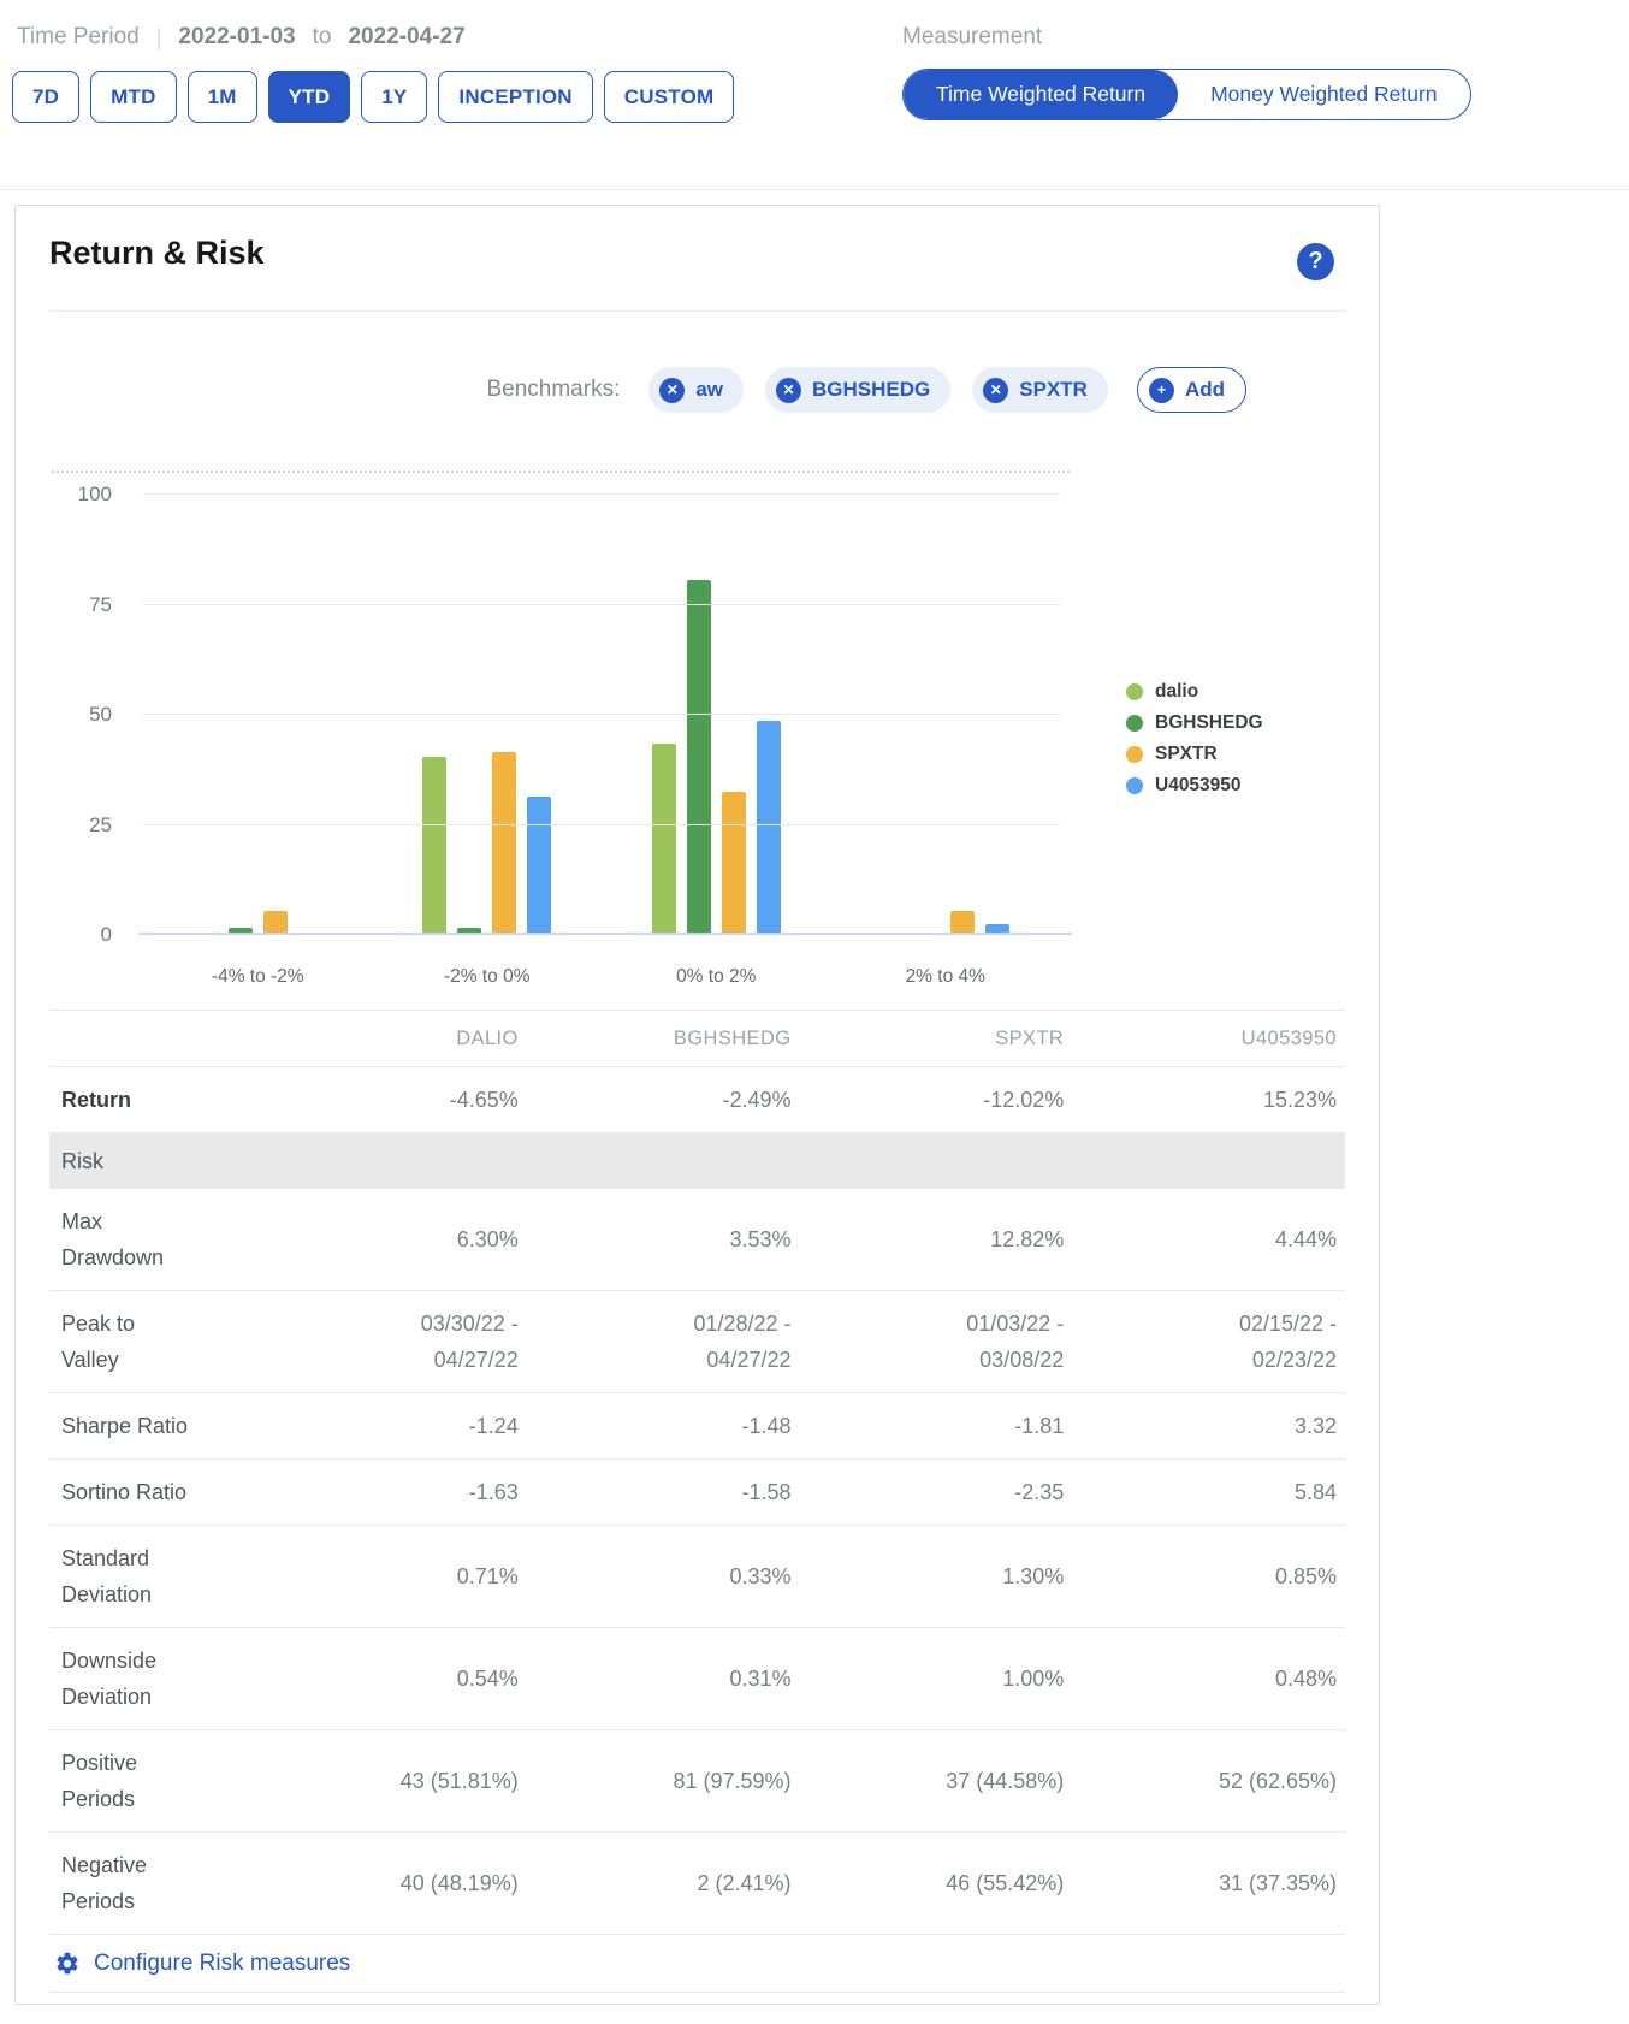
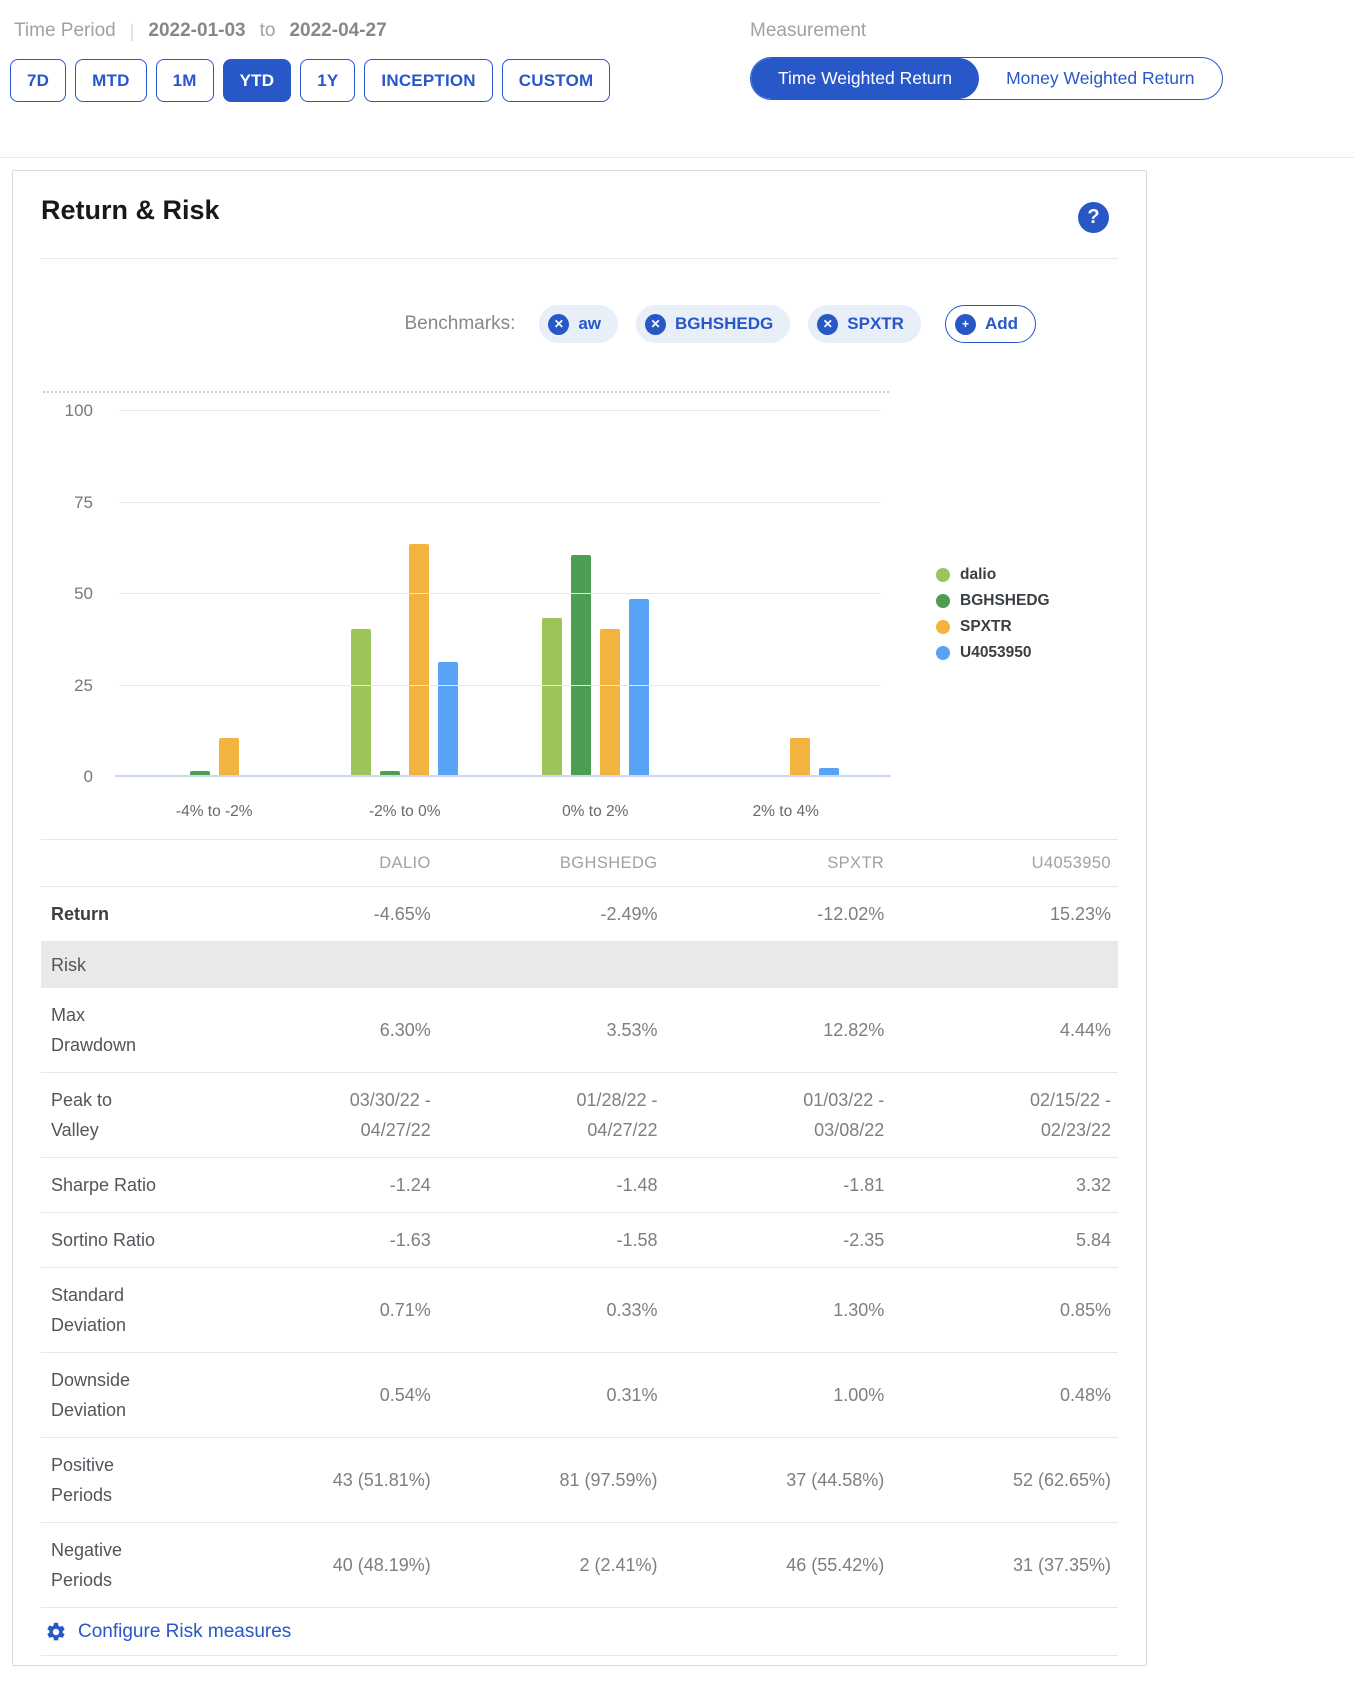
SPXTR/-4% to -2%: 5 -> 10
SPXTR/-2% to 0%: 41 -> 63
BGHSHEDG/0% to 2%: 80 -> 60
SPXTR/0% to 2%: 32 -> 40
SPXTR/2% to 4%: 5 -> 10
